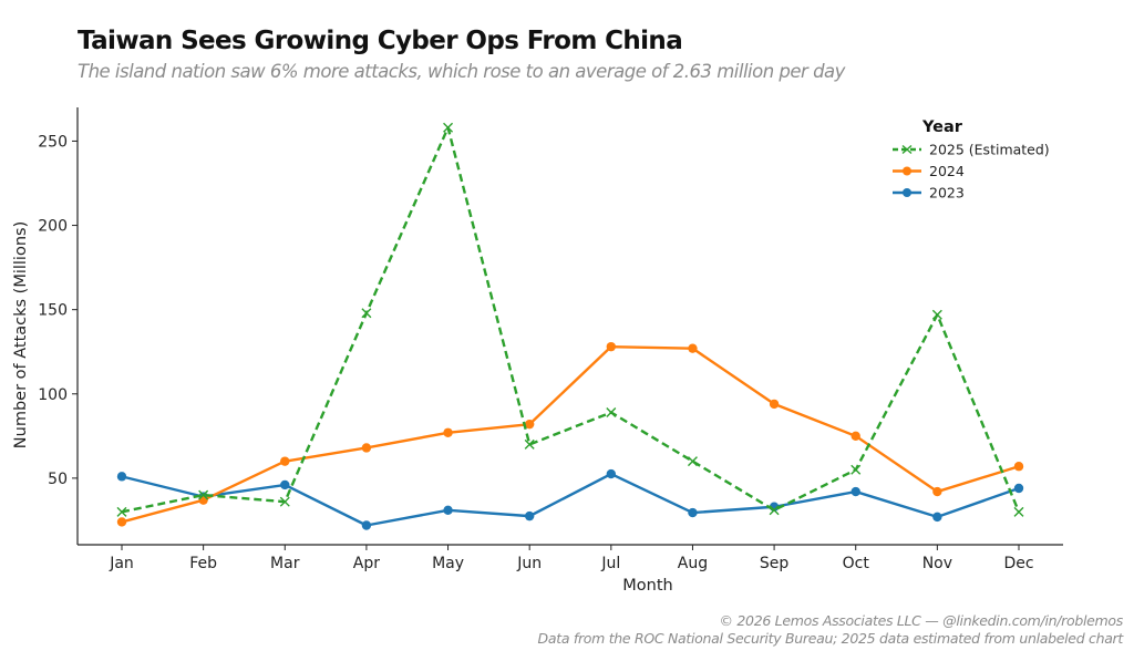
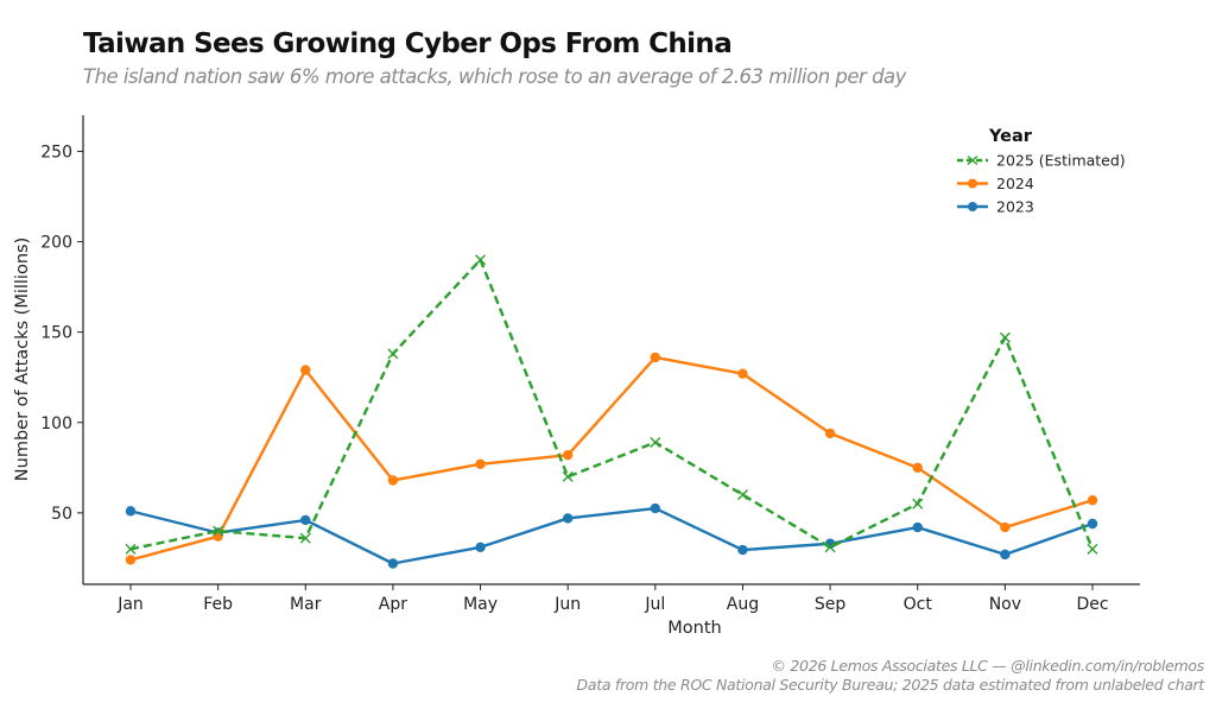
2024/Mar: 60 -> 129
2025 (Estimated)/Apr: 148 -> 138
2025 (Estimated)/May: 258 -> 190
2023/Jun: 28 -> 47
2024/Jul: 128 -> 136
